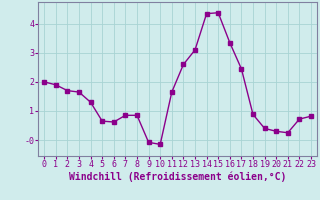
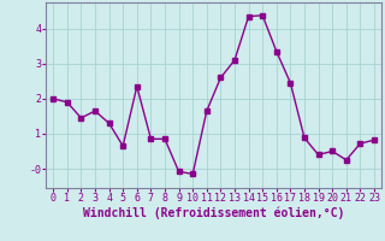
2: 1.70 -> 1.45
6: 0.62 -> 2.35
20: 0.30 -> 0.50
